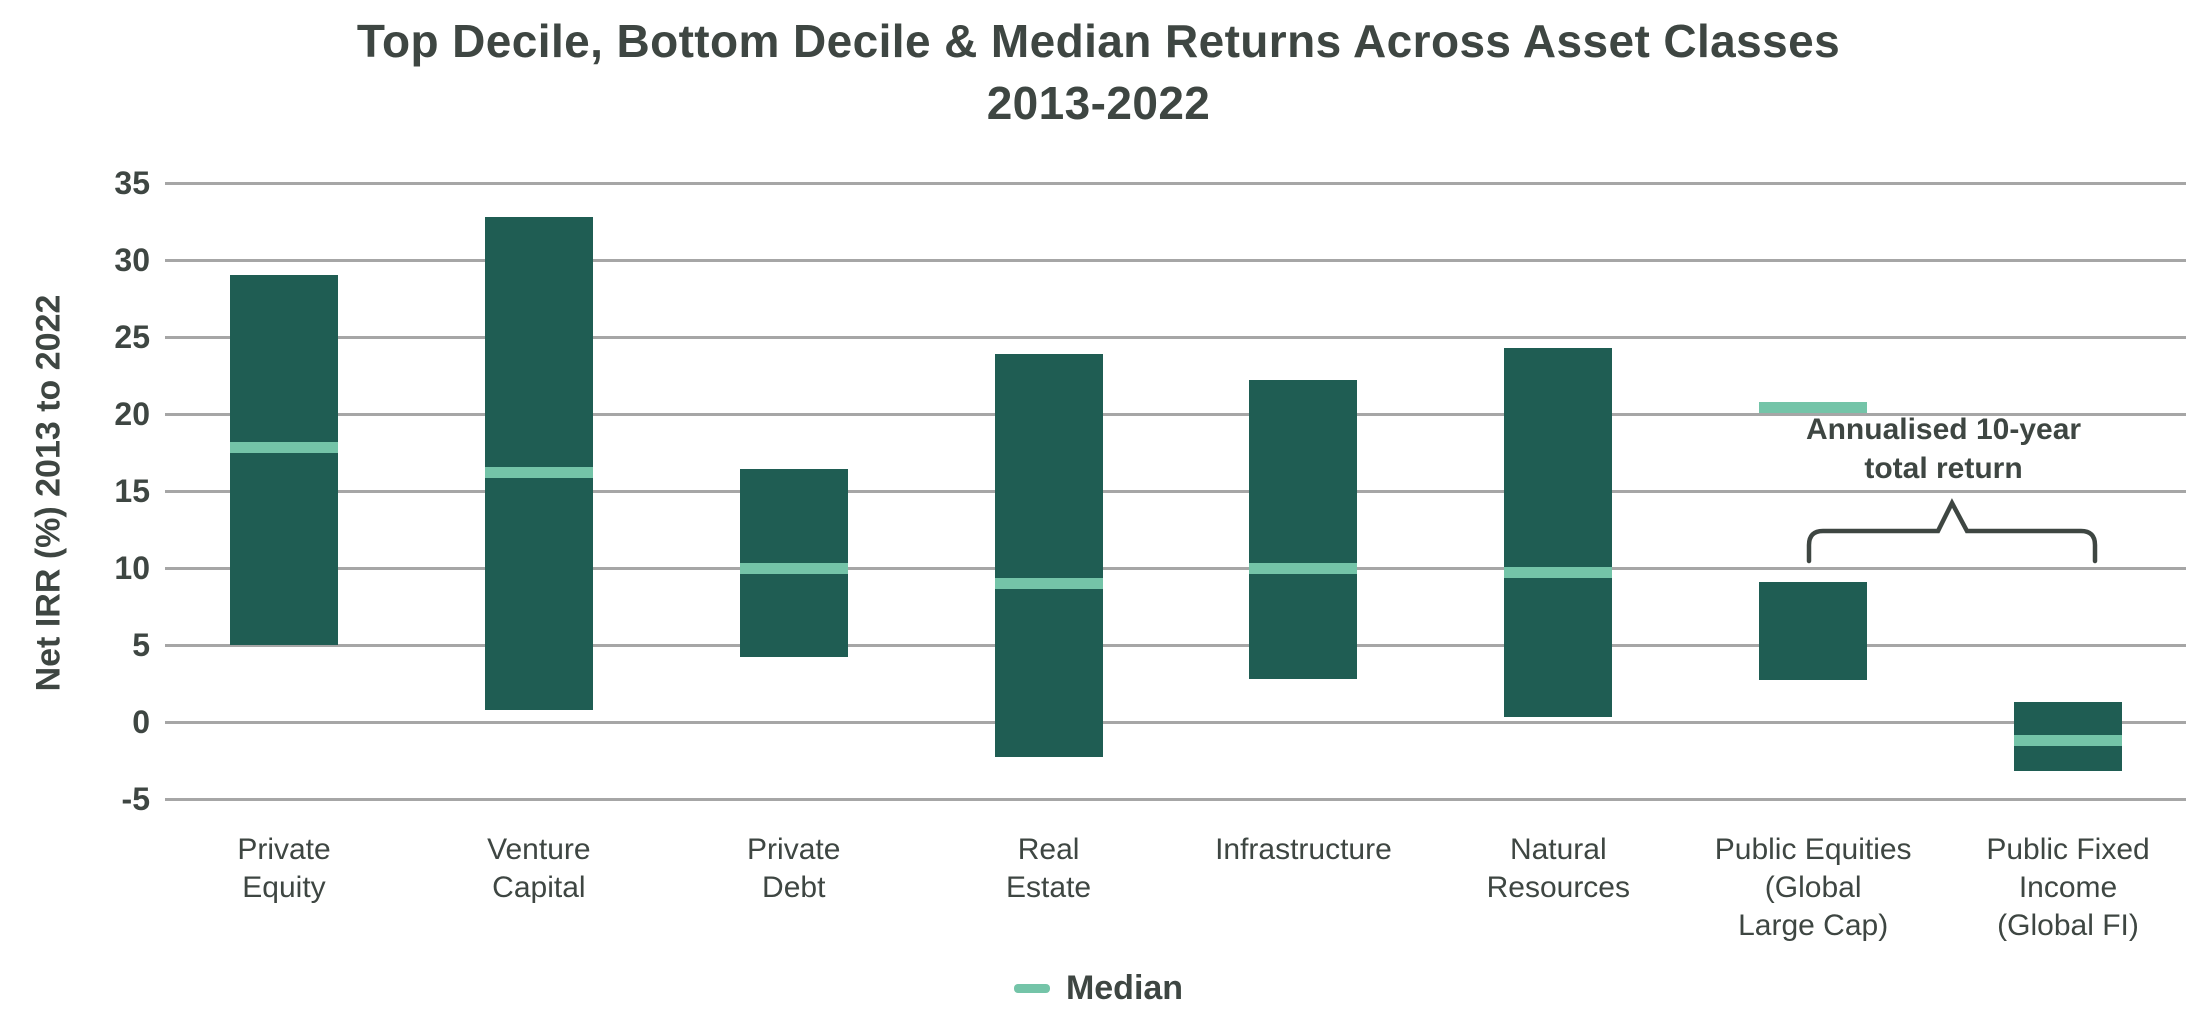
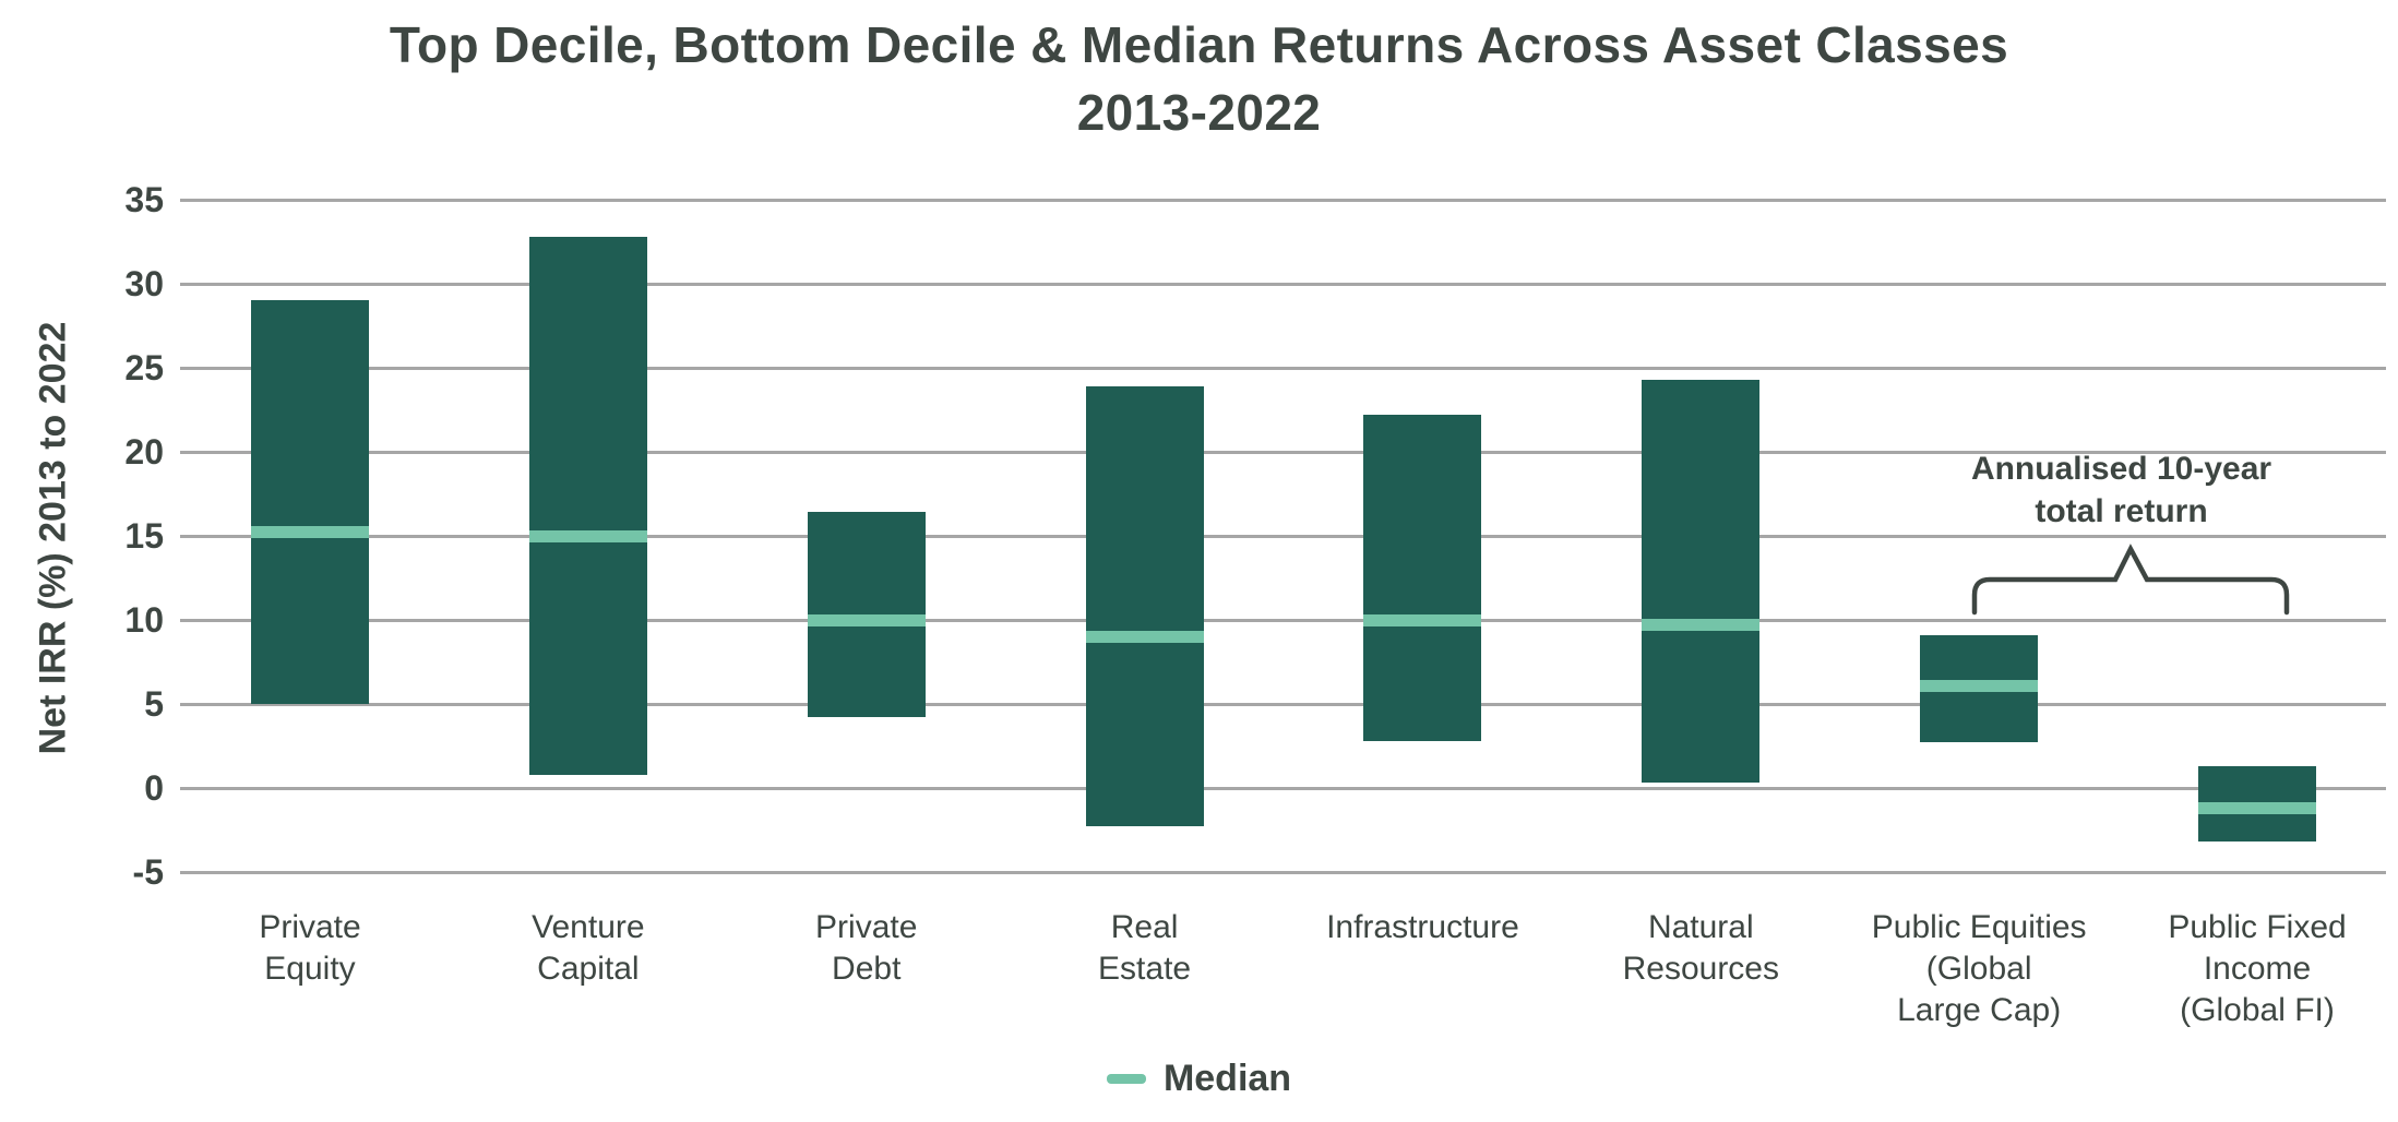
Median/Private Equity: 17.8 -> 15.2
Median/Venture Capital: 16.2 -> 15.0
Median/Public Equities (Global Large Cap): 20.4 -> 6.1
